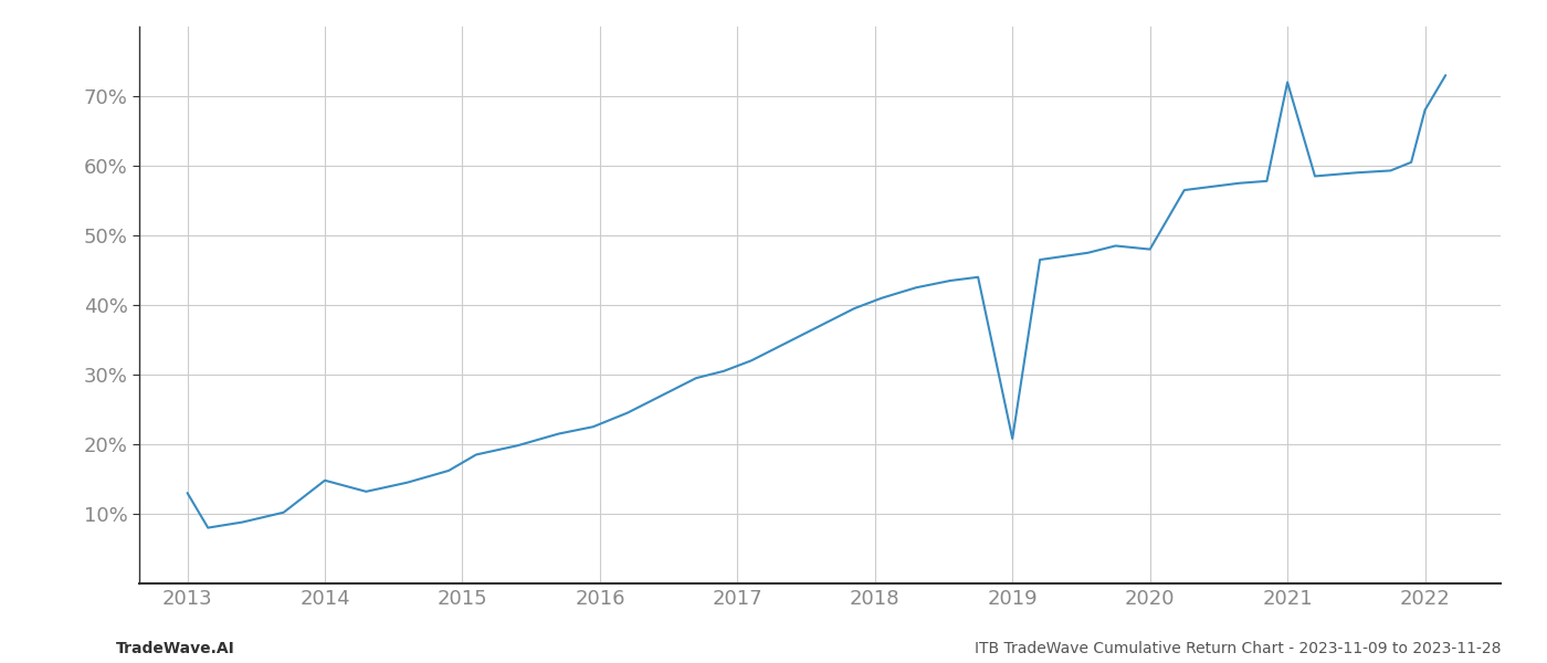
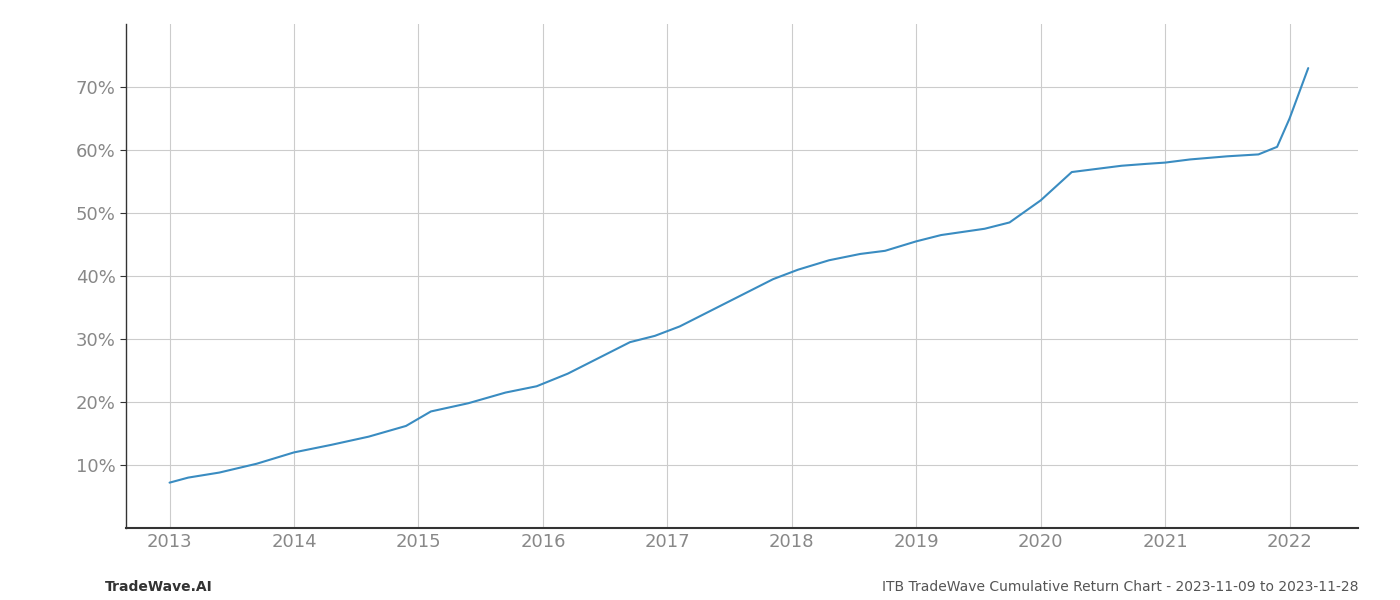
2013: 13.0% -> 7.2%
2014: 14.8% -> 12.0%
2019: 20.8% -> 45.5%
2020: 48.0% -> 52.0%
2021: 72.0% -> 58.0%
2022: 68.0% -> 65.0%
